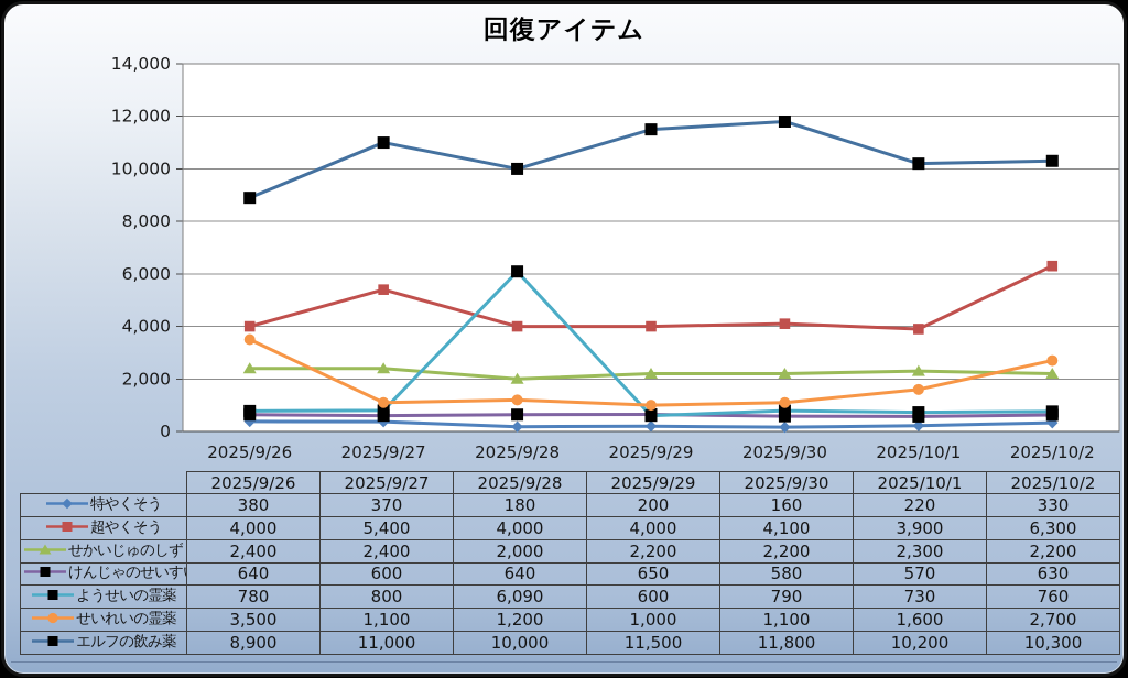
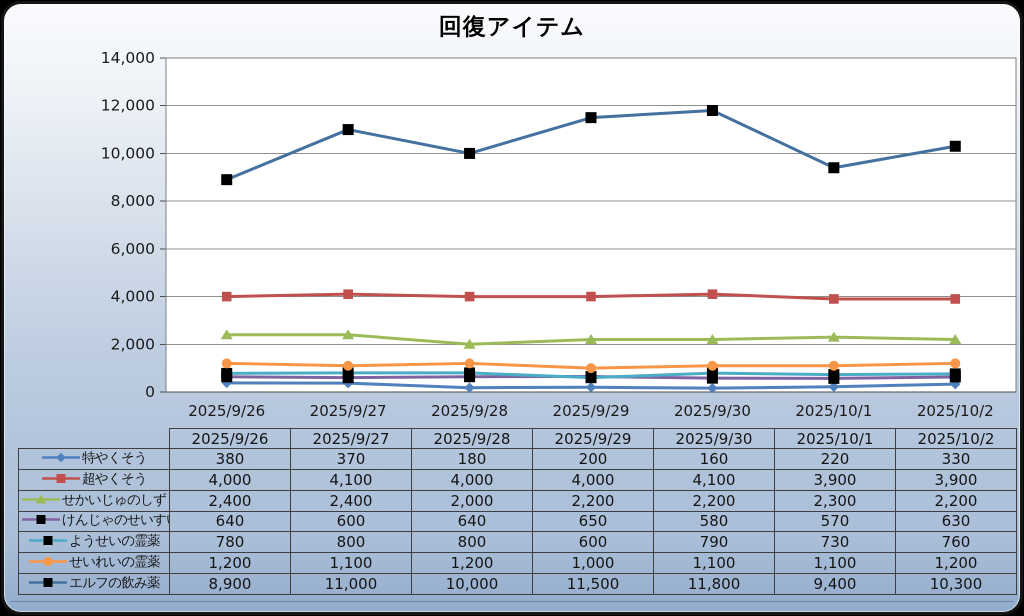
せいれいの霊薬/2025/9/26: 3,500 -> 1,200
超やくそう/2025/9/27: 5,400 -> 4,100
ようせいの霊薬/2025/9/28: 6,090 -> 800
せいれいの霊薬/2025/10/1: 1,600 -> 1,100
エルフの飲み薬/2025/10/1: 10,200 -> 9,400
超やくそう/2025/10/2: 6,300 -> 3,900
せいれいの霊薬/2025/10/2: 2,700 -> 1,200
